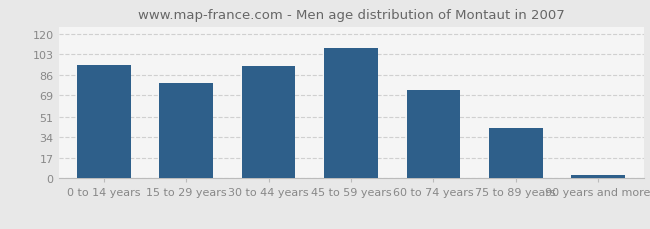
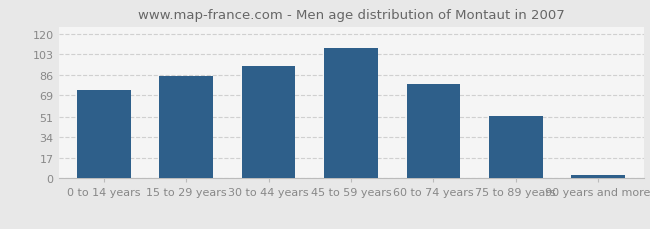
0 to 14 years: 94 -> 73
15 to 29 years: 79 -> 85
60 to 74 years: 73 -> 78
75 to 89 years: 42 -> 52
